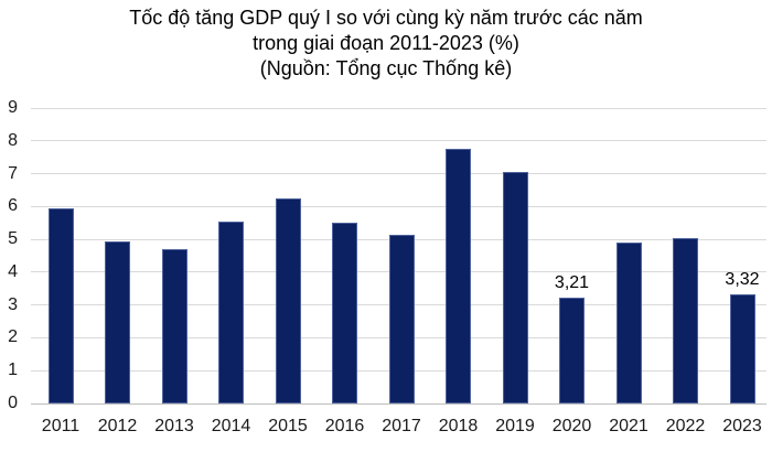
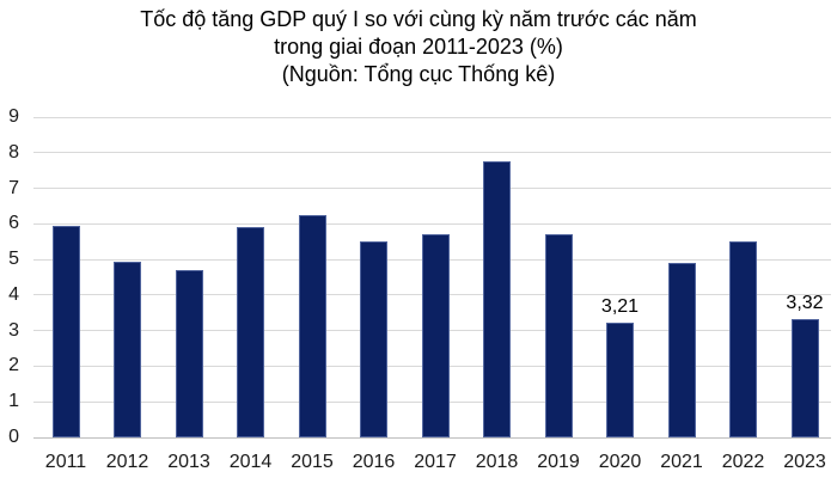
2014: 5.5 -> 5.9
2017: 5.2 -> 5.7
2019: 7.0 -> 5.7
2022: 5.0 -> 5.5
